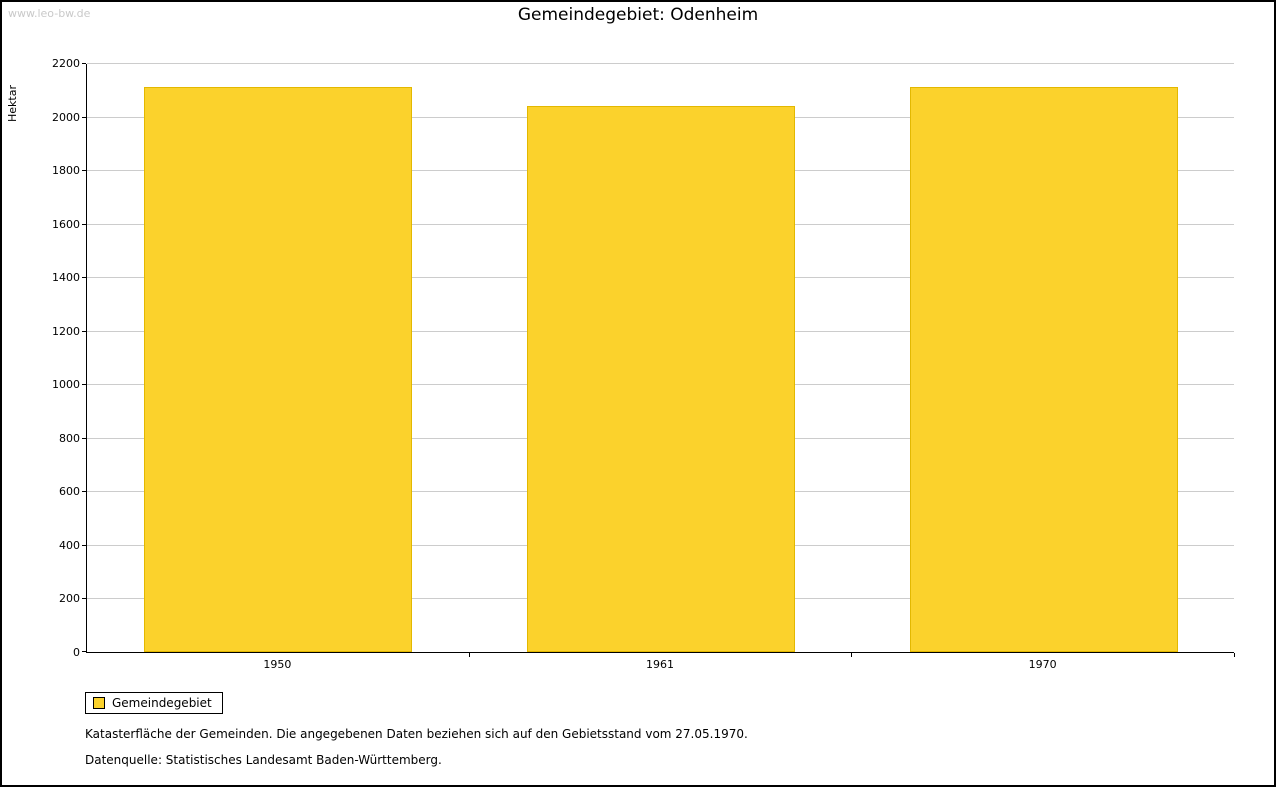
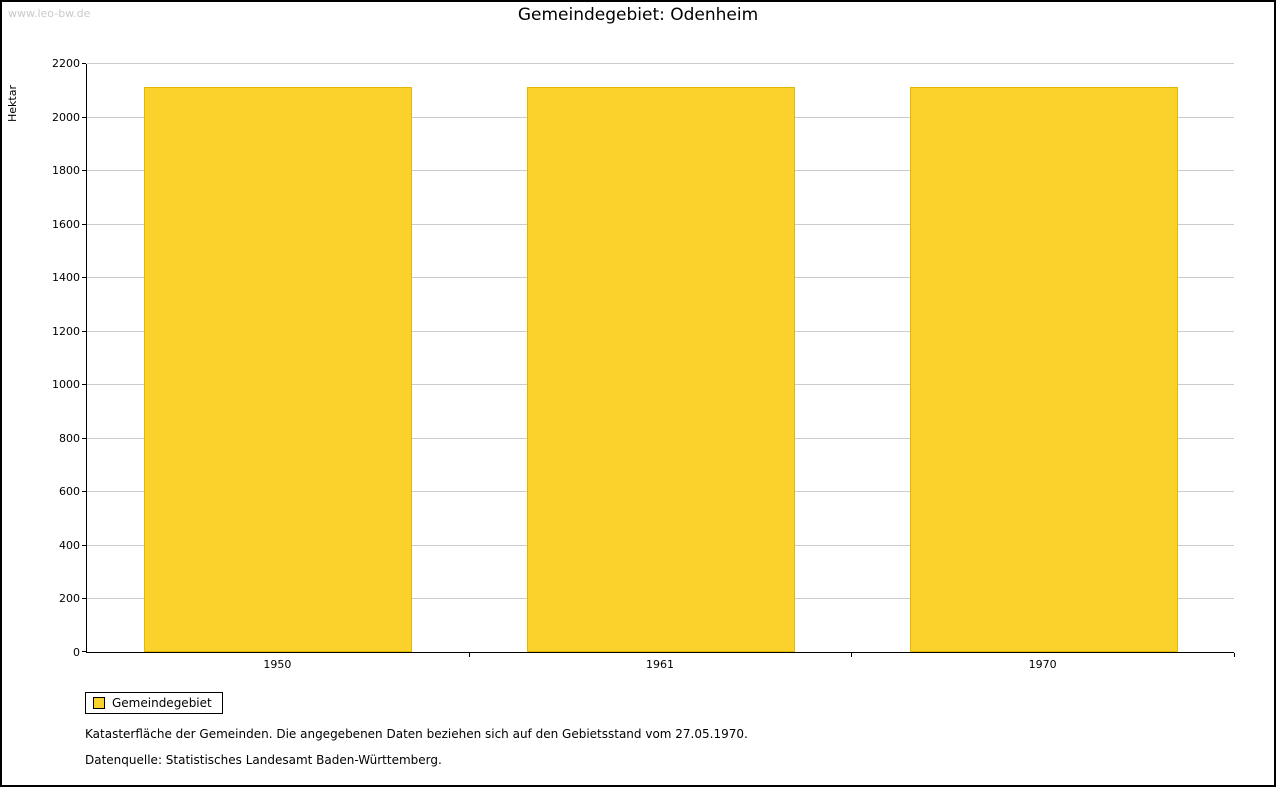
1961: 2040 -> 2110
